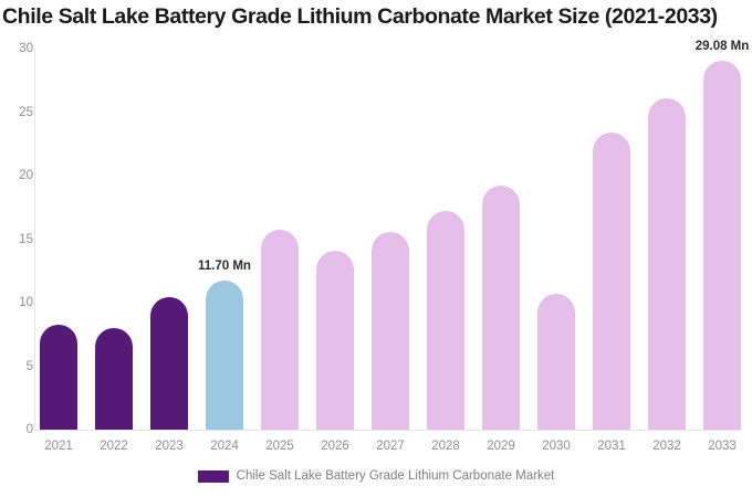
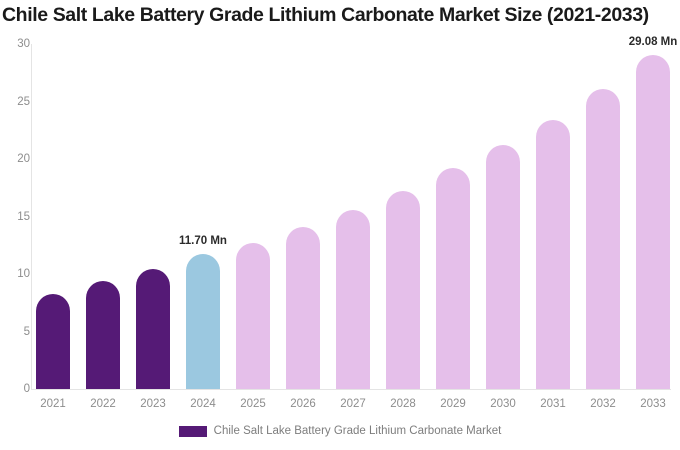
2022: 8.0 -> 9.4
2025: 15.7 -> 12.7
2030: 10.7 -> 21.2
